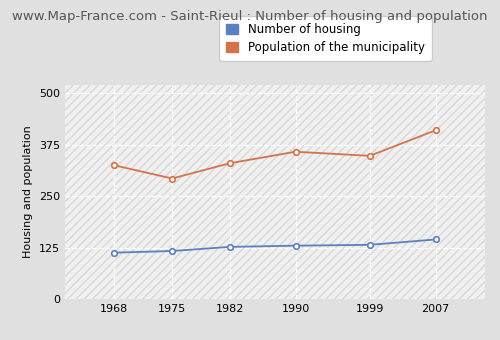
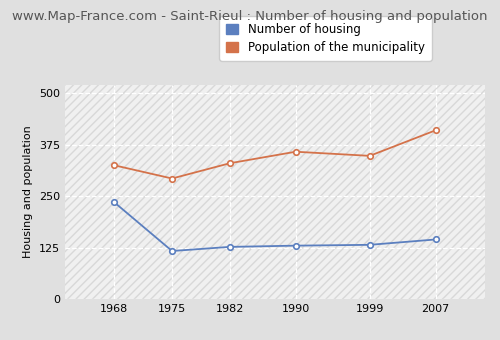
Number of housing/1968: 113 -> 235
